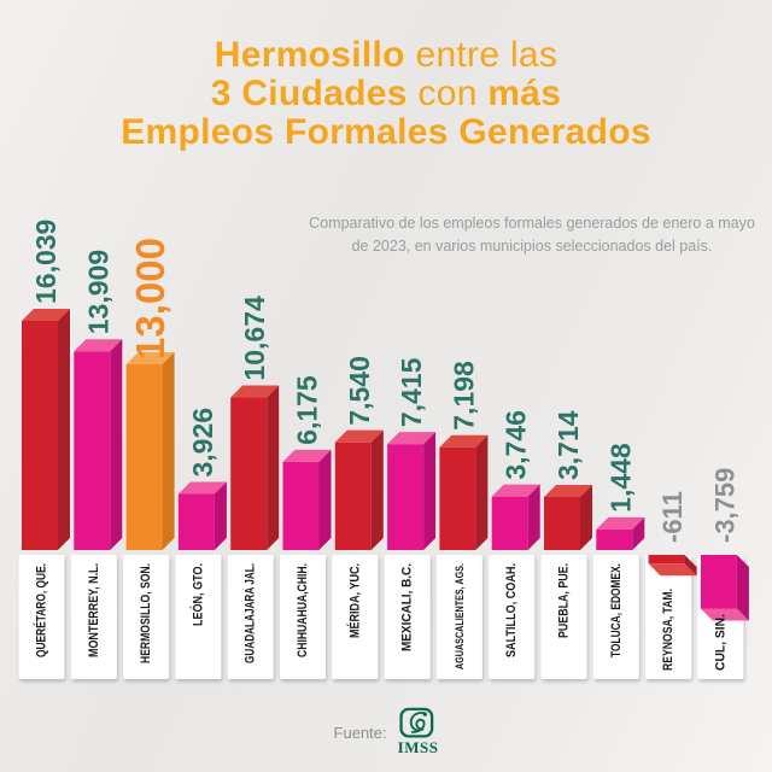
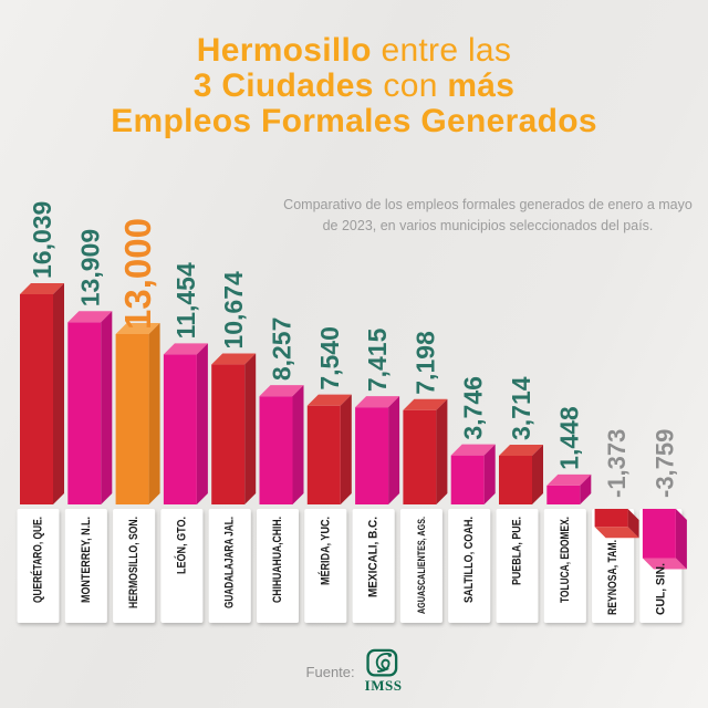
LEÓN, GTO.: 3,926 -> 11,454
CHIHUAHUA,CHIH.: 6,175 -> 8,257
REYNOSA, TAM.: -611 -> -1,373
